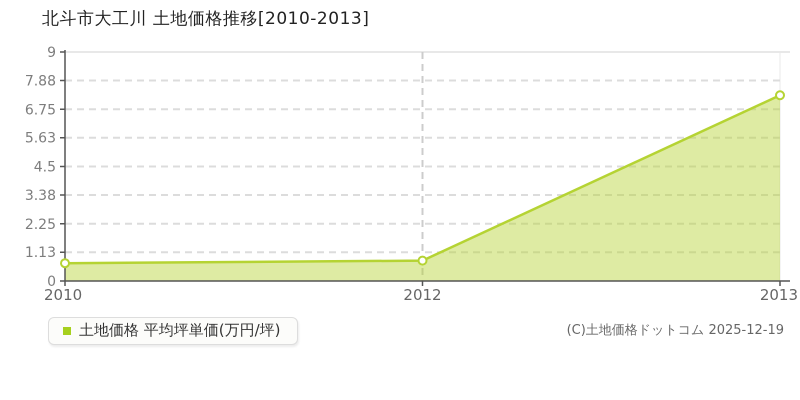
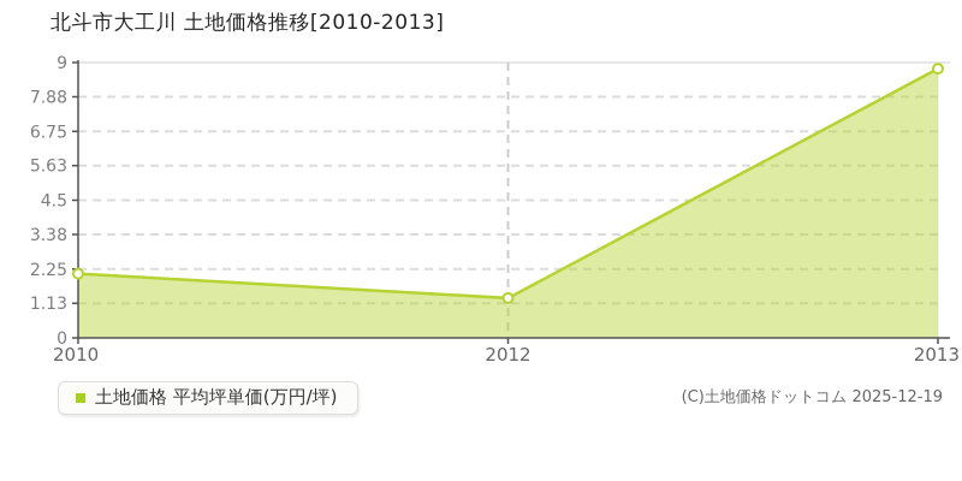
2010: 0.7 -> 2.1
2012: 0.8 -> 1.3
2013: 7.3 -> 8.8
